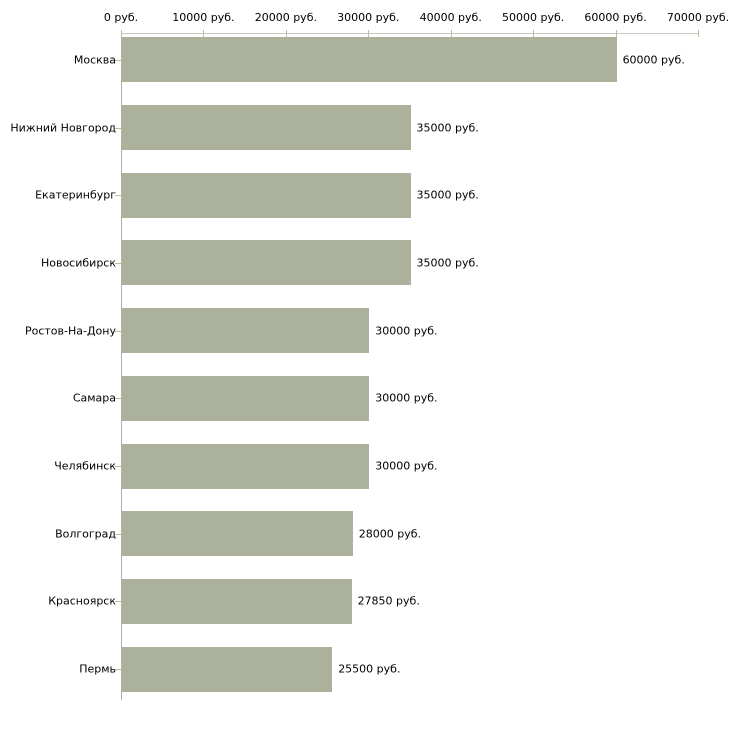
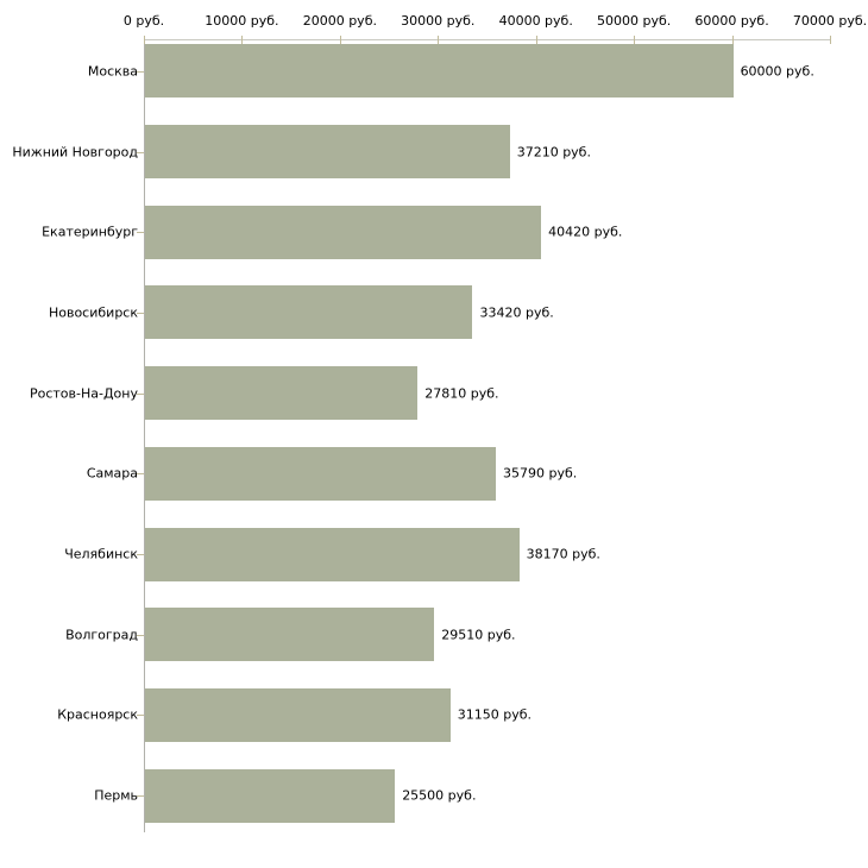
Нижний Новгород: 35000 -> 37210
Екатеринбург: 35000 -> 40420
Новосибирск: 35000 -> 33420
Ростов-На-Дону: 30000 -> 27810
Самара: 30000 -> 35790
Челябинск: 30000 -> 38170
Волгоград: 28000 -> 29510
Красноярск: 27850 -> 31150
